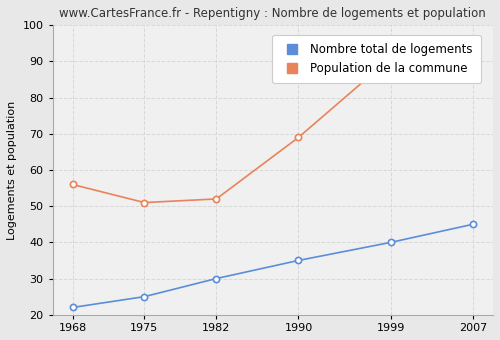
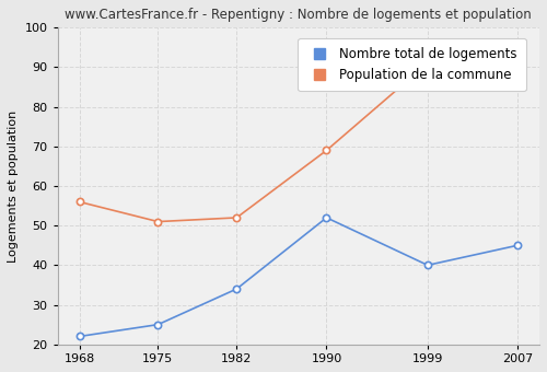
Nombre total de logements/1982: 30 -> 34
Nombre total de logements/1990: 35 -> 52
